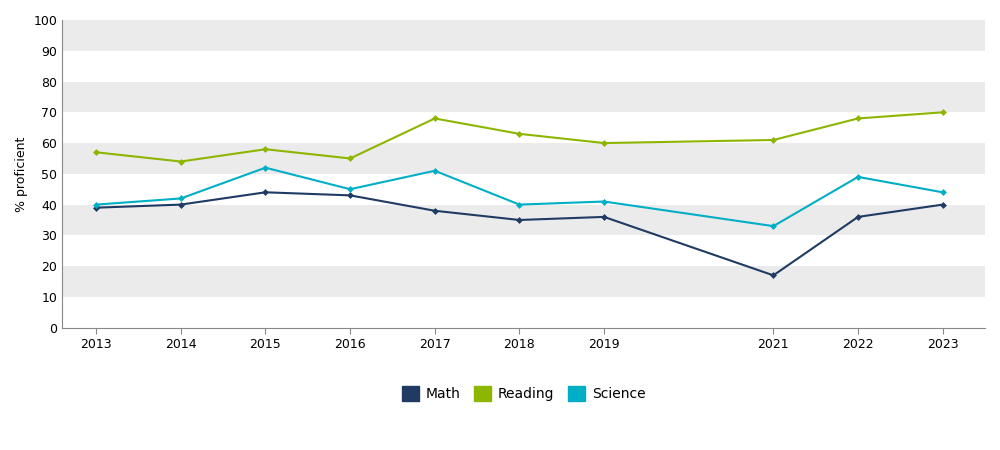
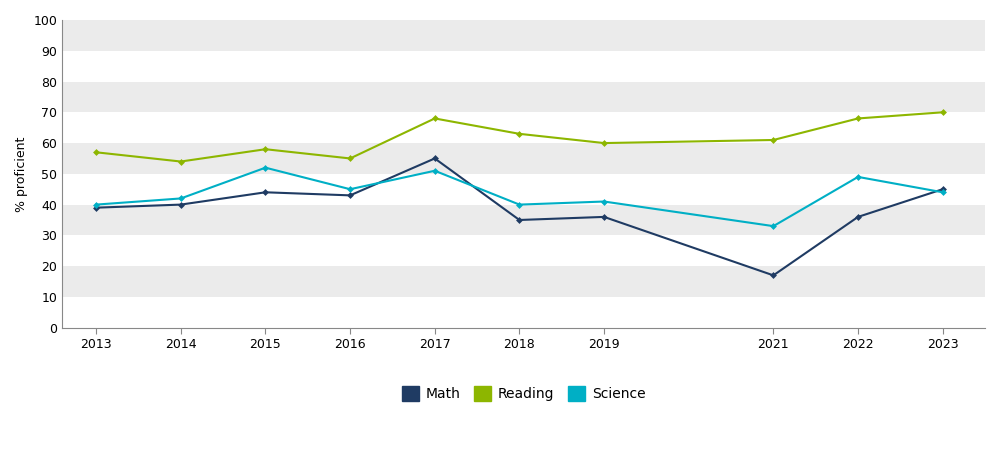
Math/2017: 38 -> 55
Math/2023: 40 -> 45
